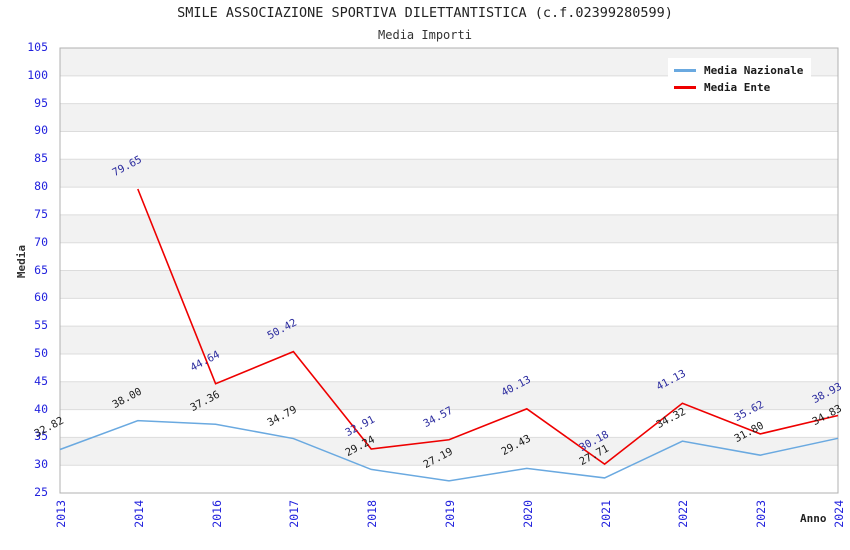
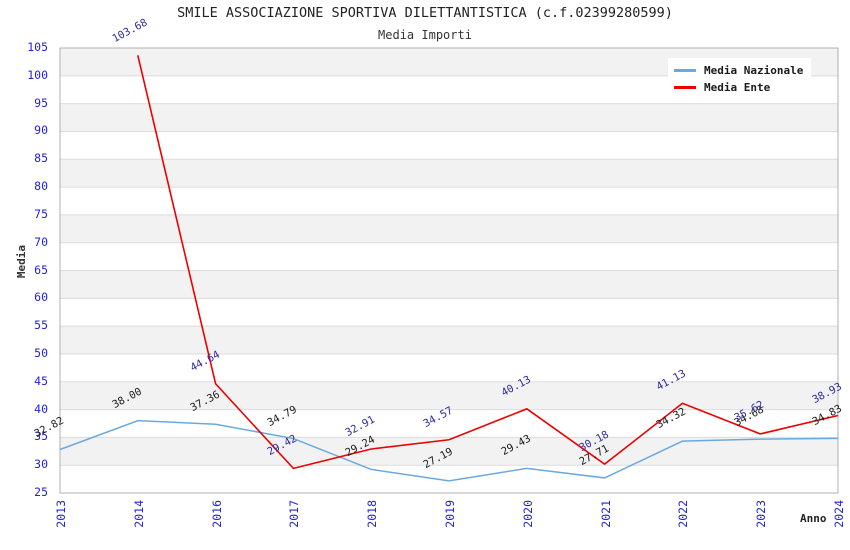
Media Ente/2014: 79.65 -> 103.68
Media Ente/2017: 50.42 -> 29.42
Media Nazionale/2023: 31.80 -> 34.68
